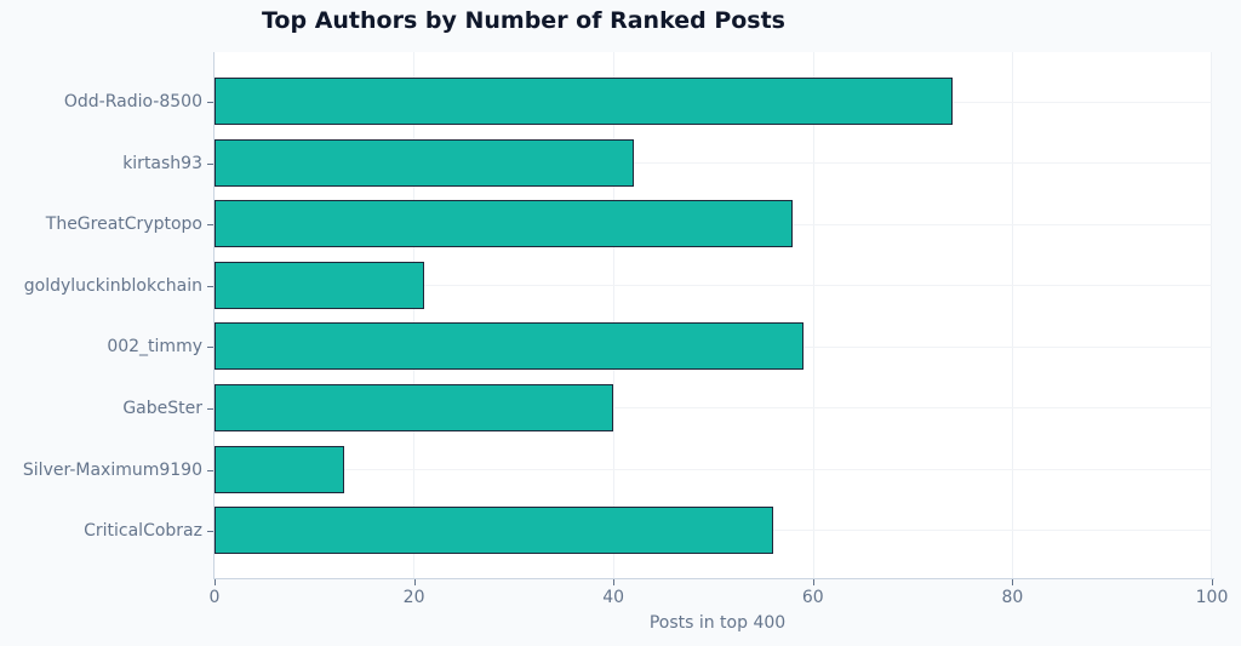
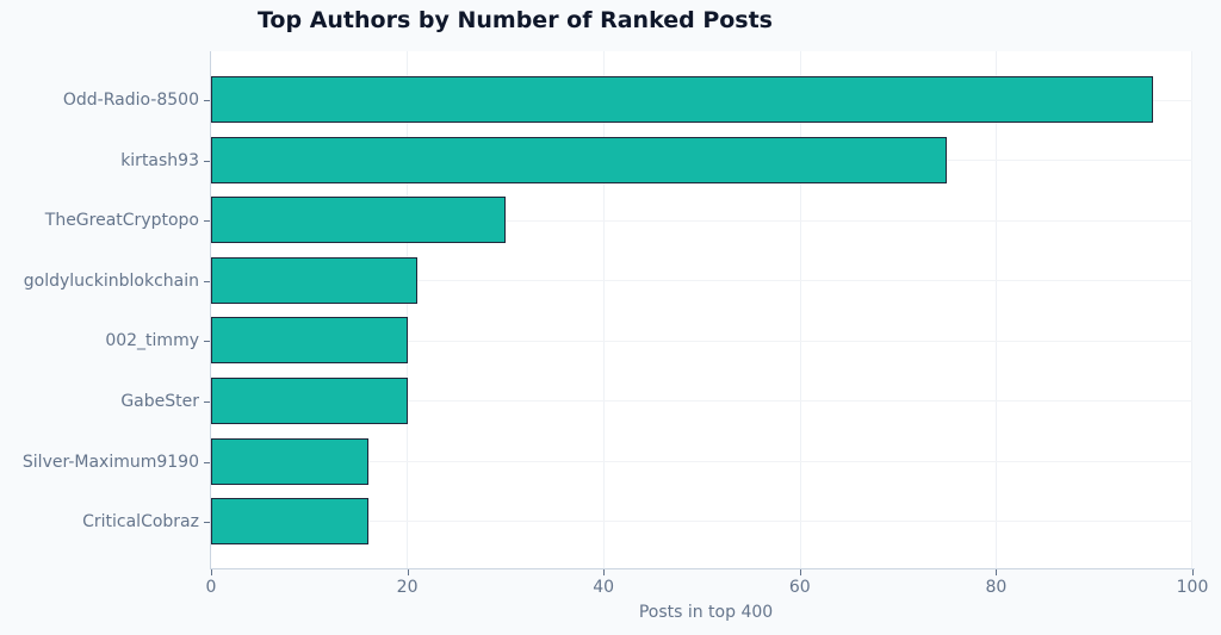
Odd-Radio-8500: 74 -> 96
kirtash93: 42 -> 75
TheGreatCryptopo: 58 -> 30
002_timmy: 59 -> 20
GabeSter: 40 -> 20
Silver-Maximum9190: 13 -> 16
CriticalCobraz: 56 -> 16
